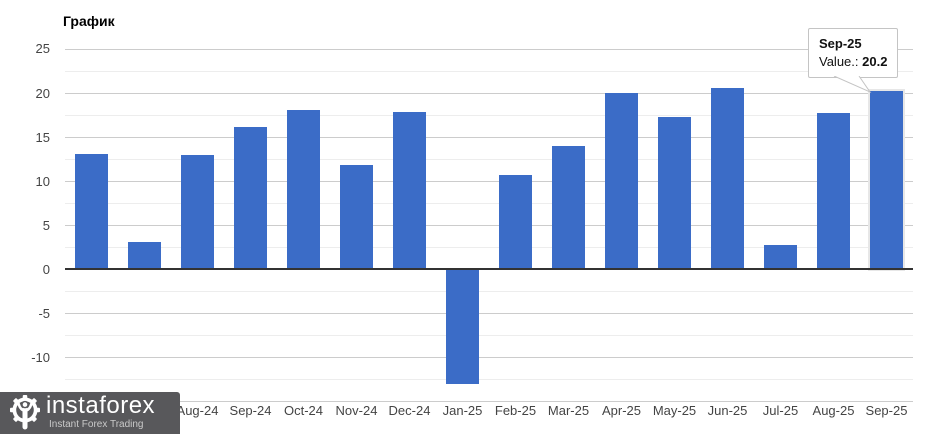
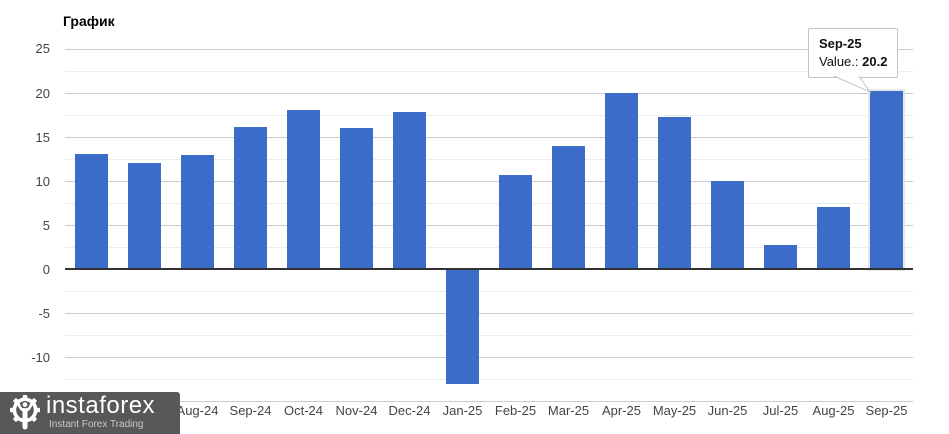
Jul-24: 3 -> 12
Nov-24: 12 -> 16
Jun-25: 21 -> 10
Aug-25: 18 -> 7
